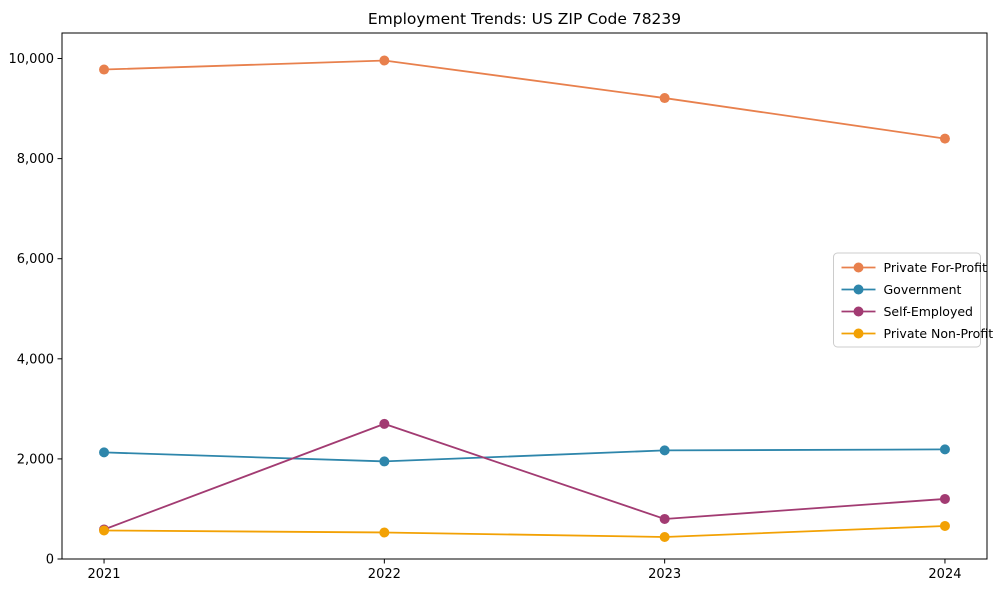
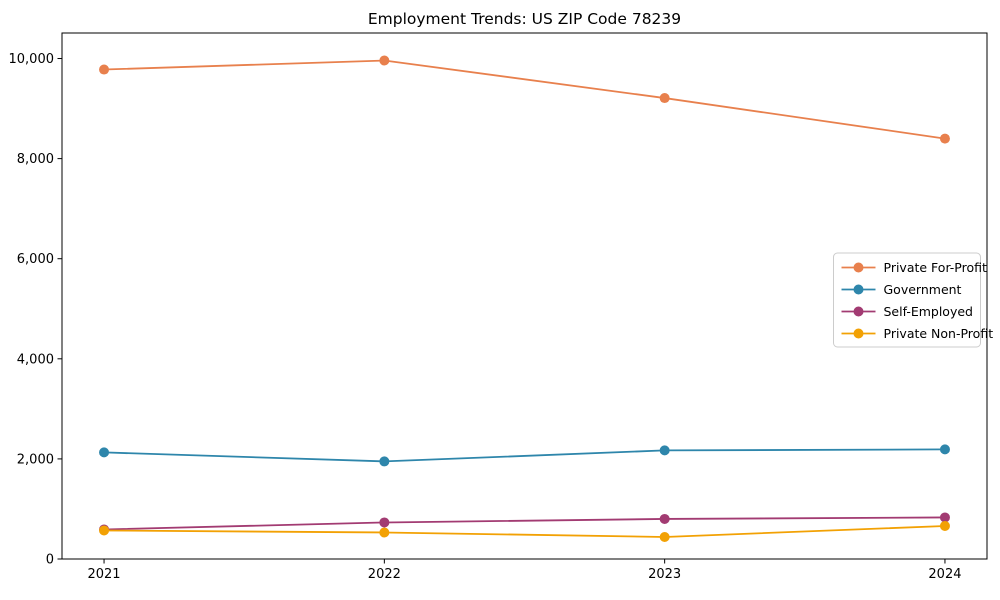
Self-Employed/2022: 2700 -> 700
Self-Employed/2024: 1200 -> 800
